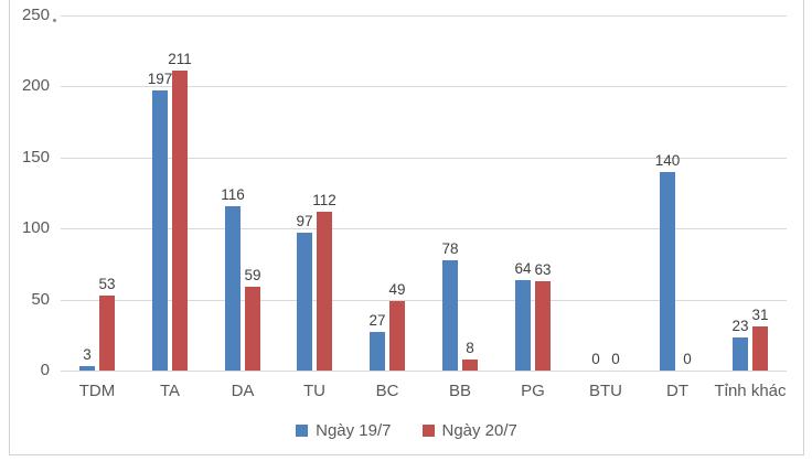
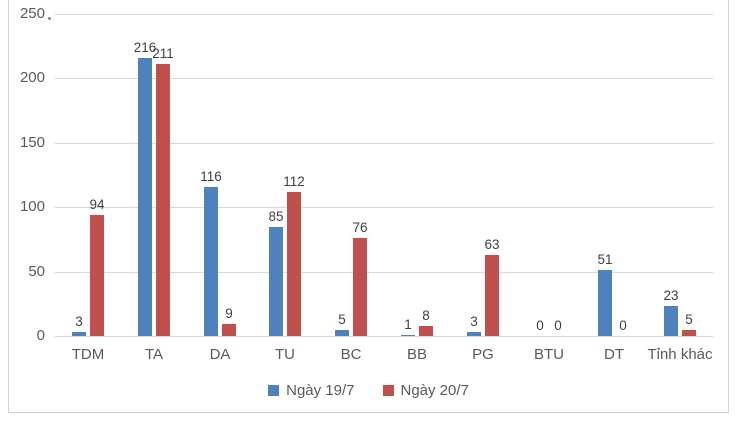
Ngày 20/7/TDM: 53 -> 94
Ngày 19/7/TA: 197 -> 216
Ngày 20/7/DA: 59 -> 9
Ngày 19/7/TU: 97 -> 85
Ngày 19/7/BC: 27 -> 5
Ngày 20/7/BC: 49 -> 76
Ngày 19/7/BB: 78 -> 1
Ngày 19/7/PG: 64 -> 3
Ngày 19/7/DT: 140 -> 51
Ngày 20/7/Tỉnh khác: 31 -> 5
